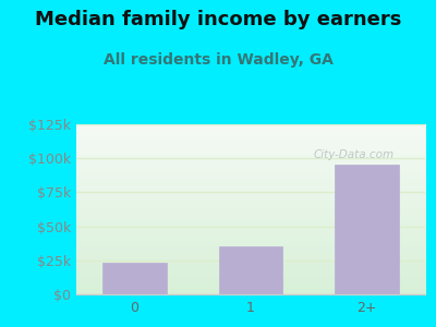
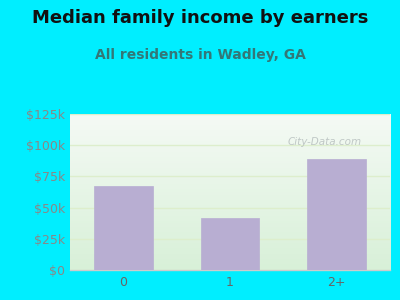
0: $23k -> $67k
1: $35k -> $42k
2+: $95k -> $89k
